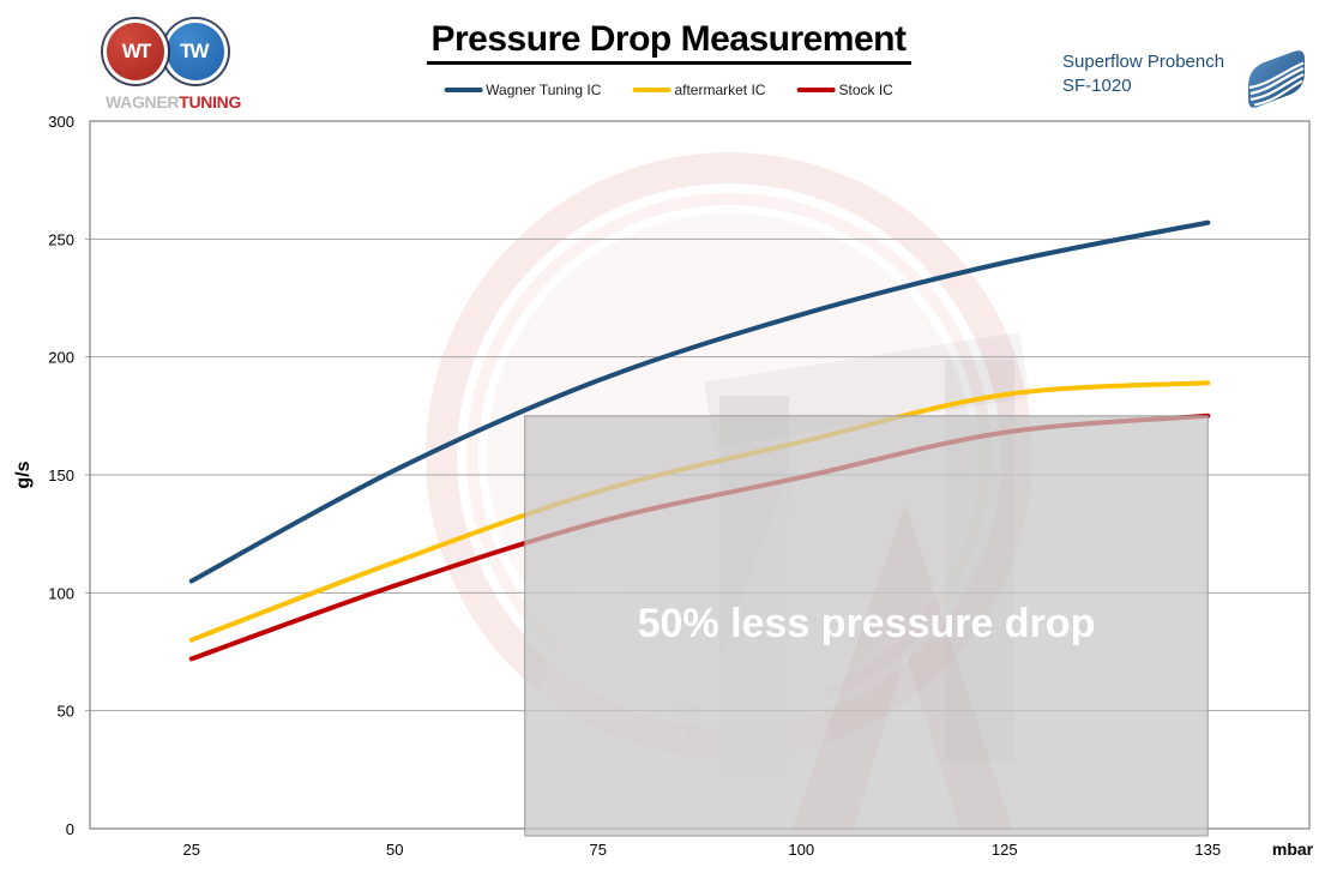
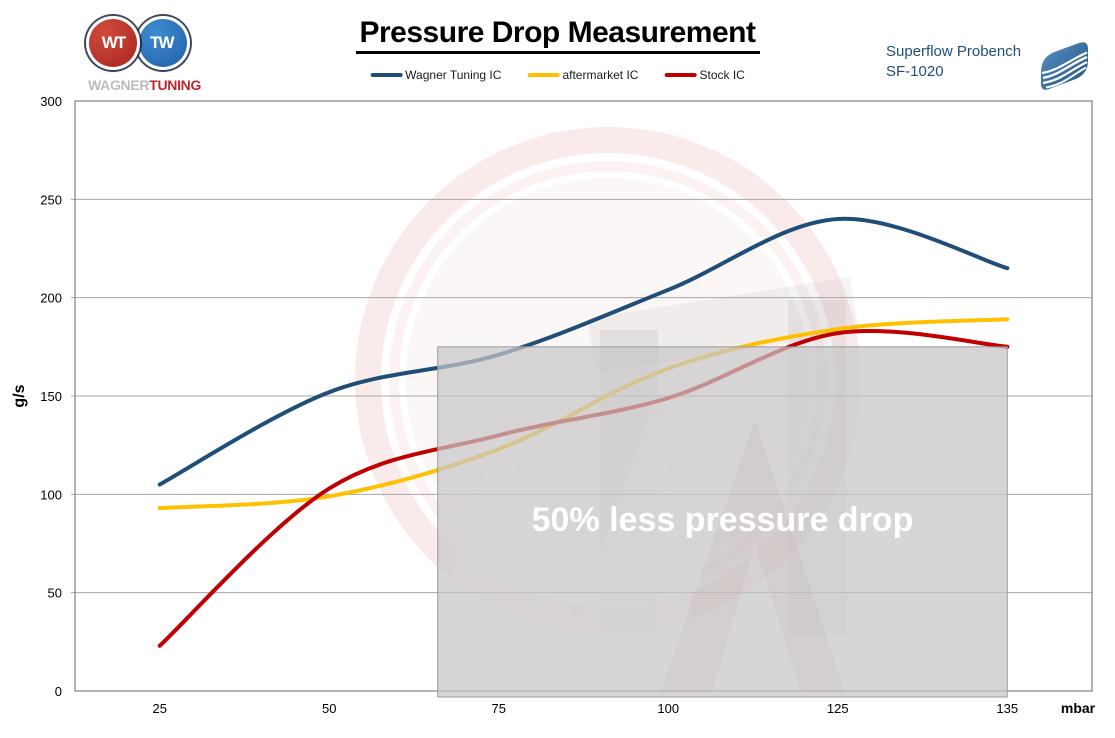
aftermarket IC/25: 80 -> 93
Stock IC/25: 72 -> 23
aftermarket IC/50: 113 -> 99
Wagner Tuning IC/75: 190 -> 171
aftermarket IC/75: 143 -> 123
Wagner Tuning IC/100: 218 -> 204
Stock IC/125: 168 -> 182
Wagner Tuning IC/135: 257 -> 215
